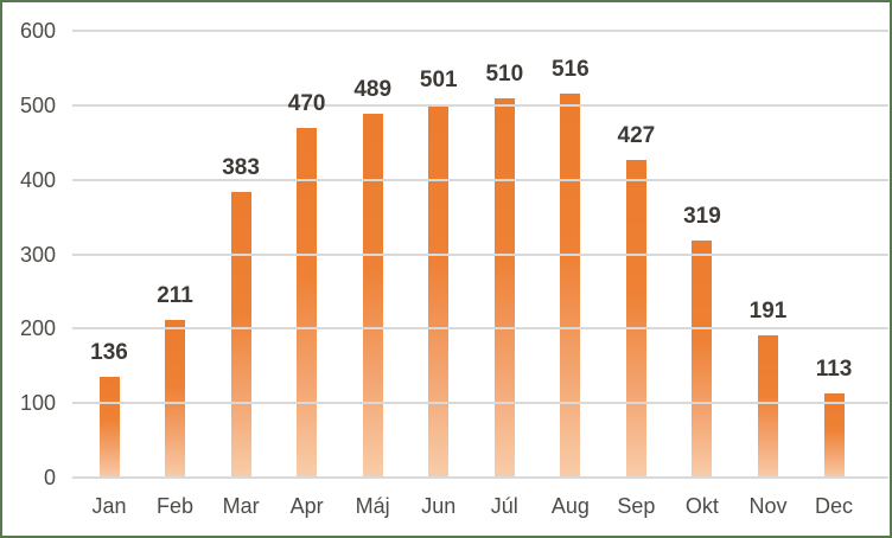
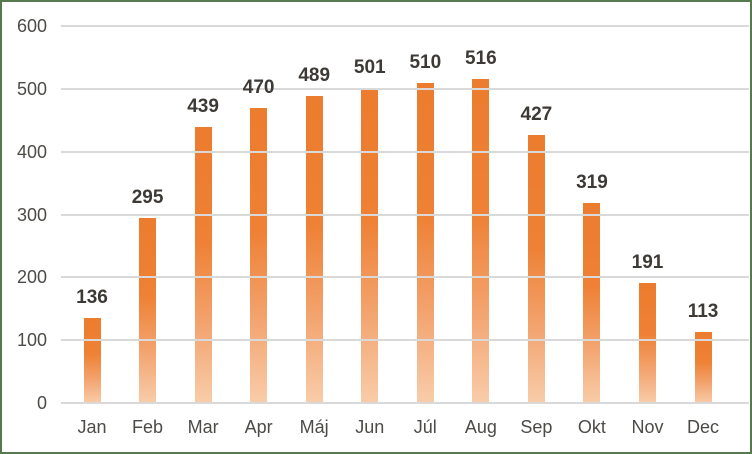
Feb: 211 -> 295
Mar: 383 -> 439
